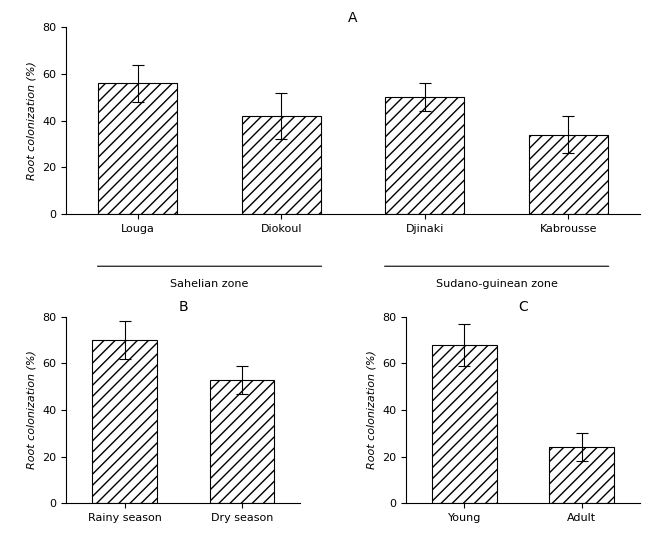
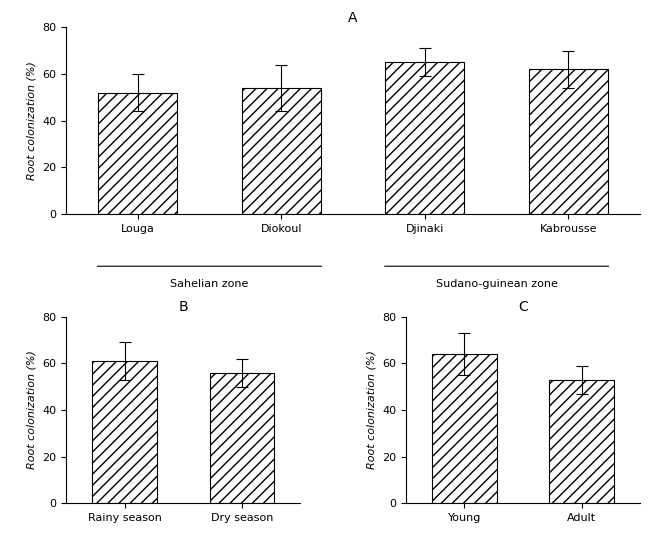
A/Louga: 56 -> 52
A/Diokoul: 42 -> 54
A/Djinaki: 50 -> 65
A/Kabrousse: 34 -> 62
B/Rainy season: 70 -> 61
B/Dry season: 53 -> 56
C/Young: 68 -> 64
C/Adult: 24 -> 53
